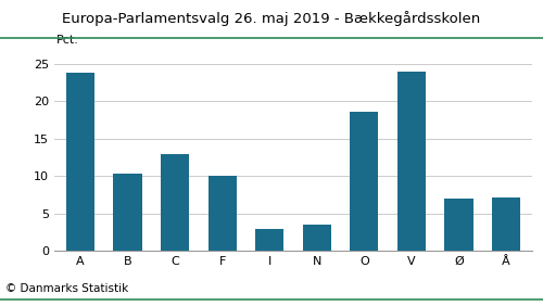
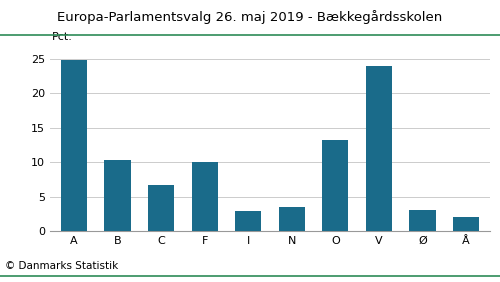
A: 23.8 -> 24.8
C: 13.0 -> 6.7
O: 18.6 -> 13.2
Ø: 7.0 -> 3.1
Å: 7.2 -> 2.1
